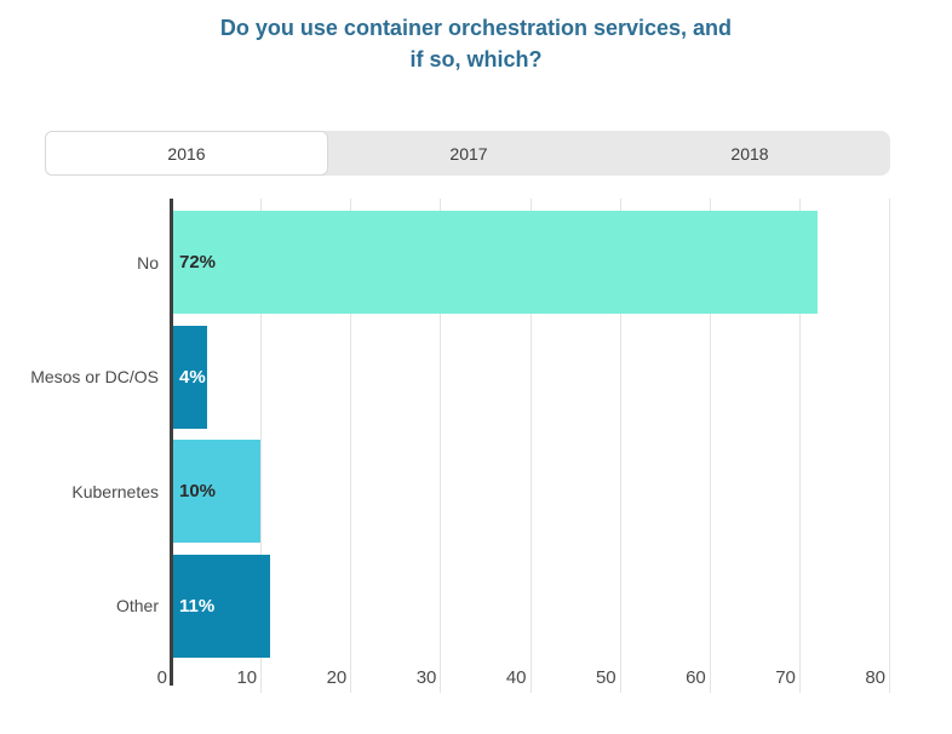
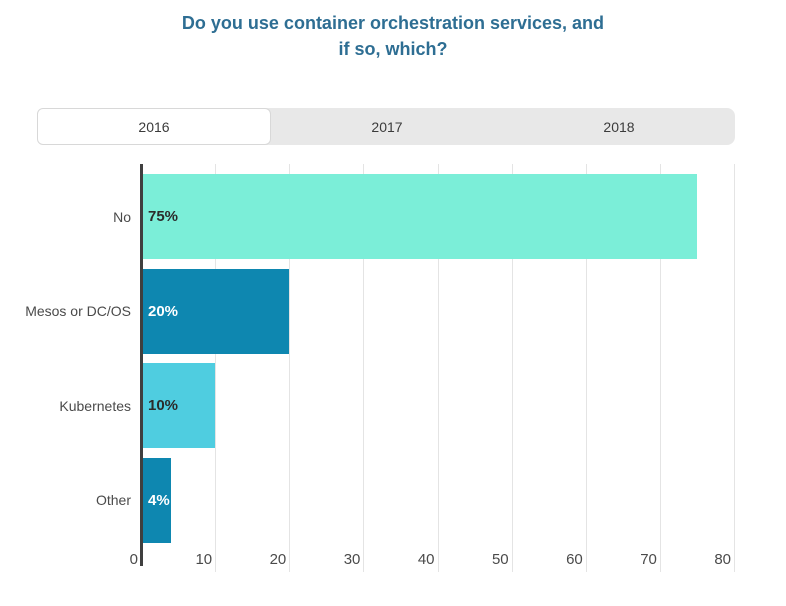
No: 72% -> 75%
Mesos or DC/OS: 4% -> 20%
Other: 11% -> 4%
